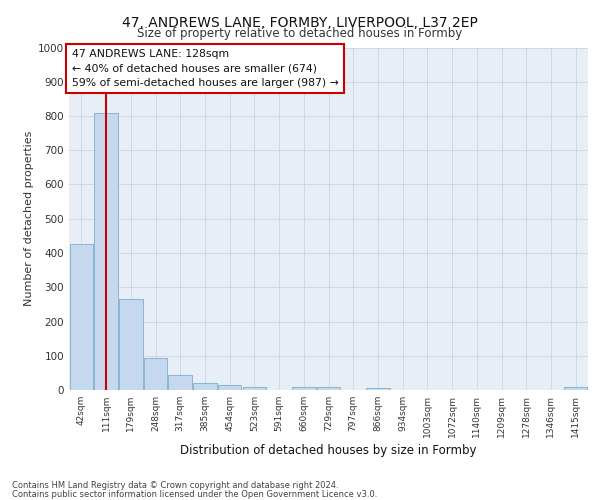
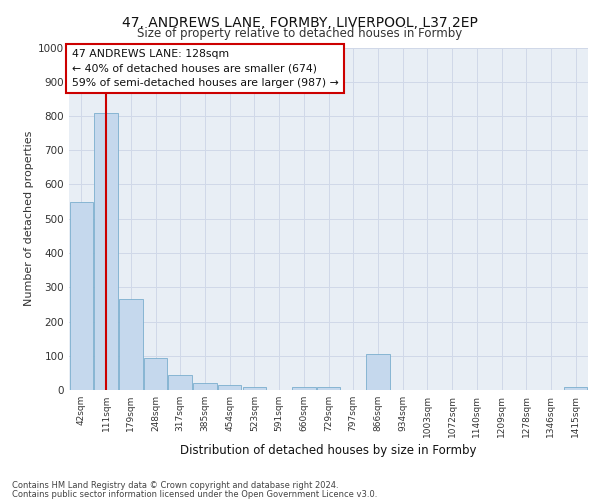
42sqm: 425 -> 550
866sqm: 7 -> 105
